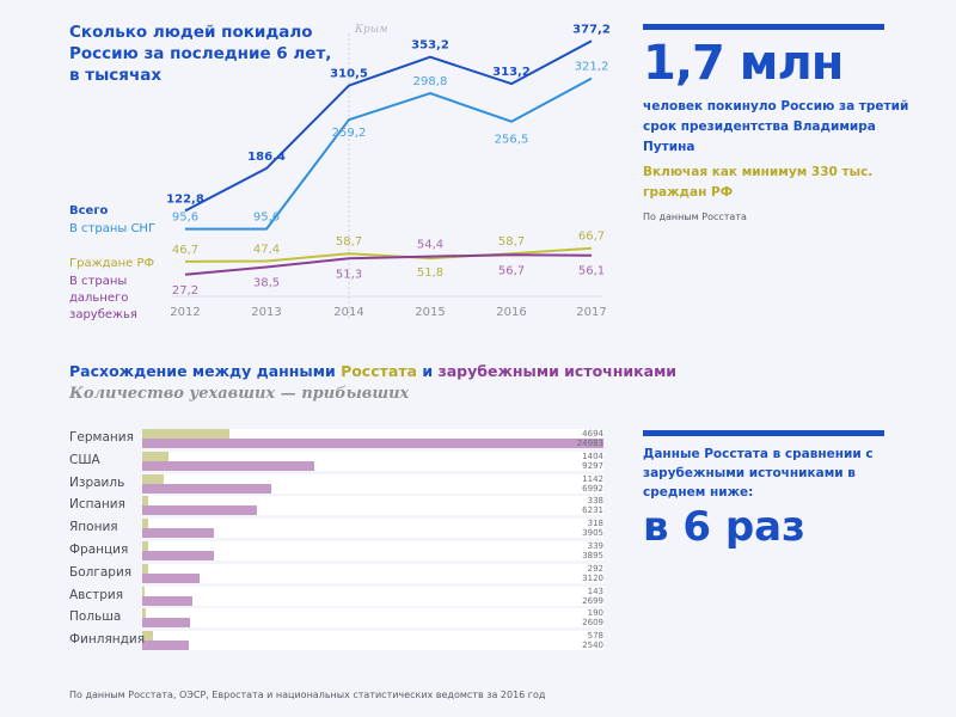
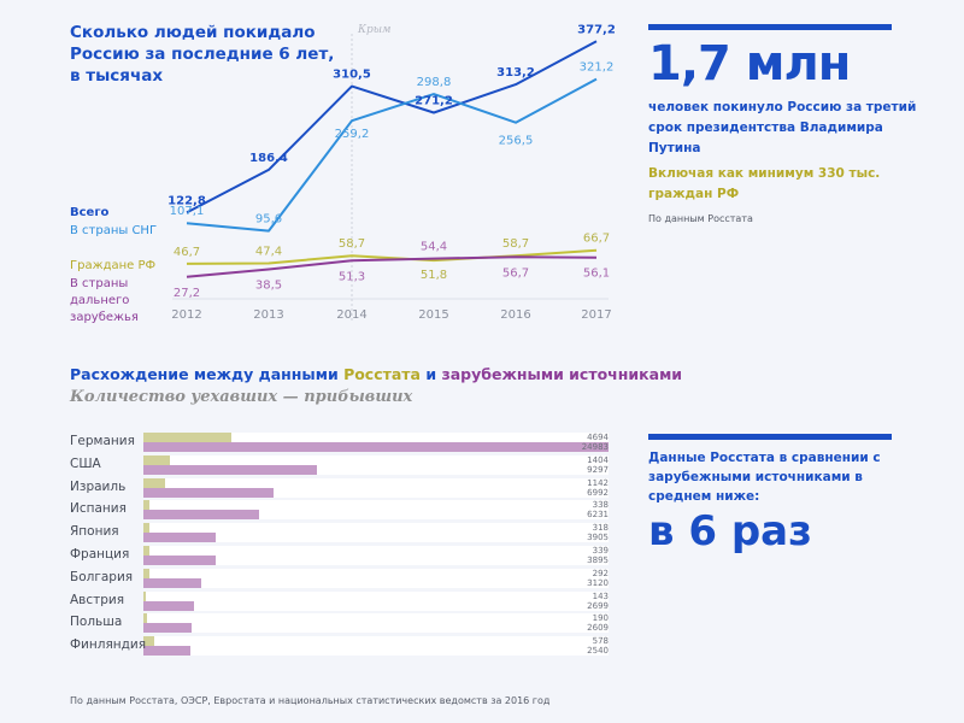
Сколько людей покидало Россию за последние 6 лет, в тысячах/В страны СНГ/2012: 95,6 -> 107,1
Сколько людей покидало Россию за последние 6 лет, в тысячах/Всего/2015: 353,2 -> 271,2
